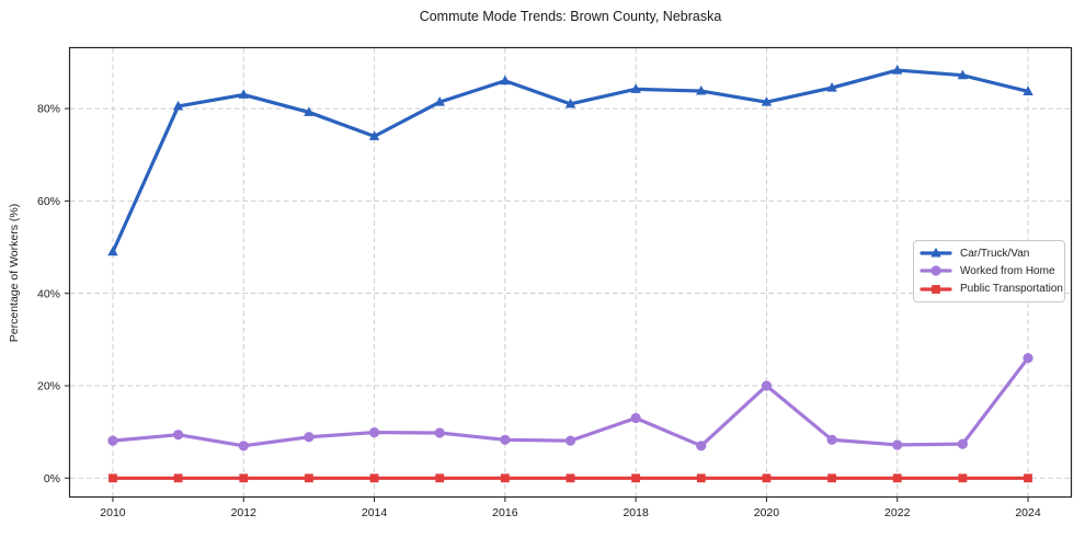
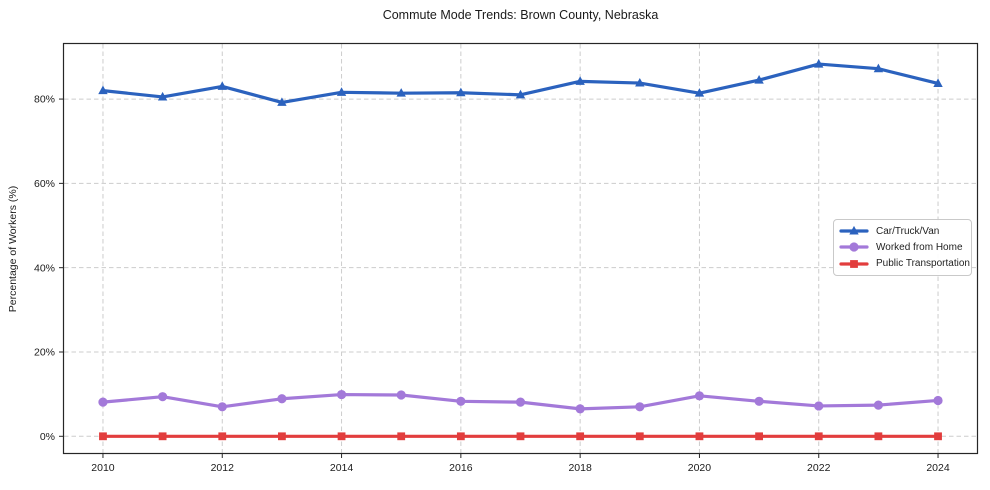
Car/Truck/Van/2010: 49% -> 82%
Car/Truck/Van/2014: 74% -> 82%
Car/Truck/Van/2016: 86% -> 82%
Worked from Home/2018: 13% -> 6%
Worked from Home/2020: 20% -> 10%
Worked from Home/2024: 26% -> 8%
